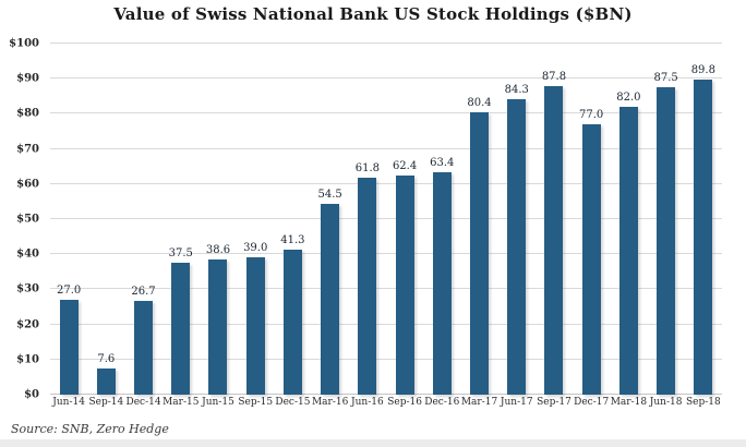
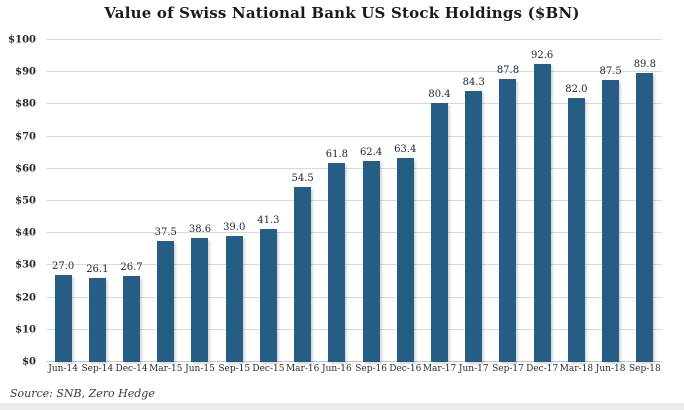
Sep-14: 7.6 -> 26.1
Dec-17: 77.0 -> 92.6
